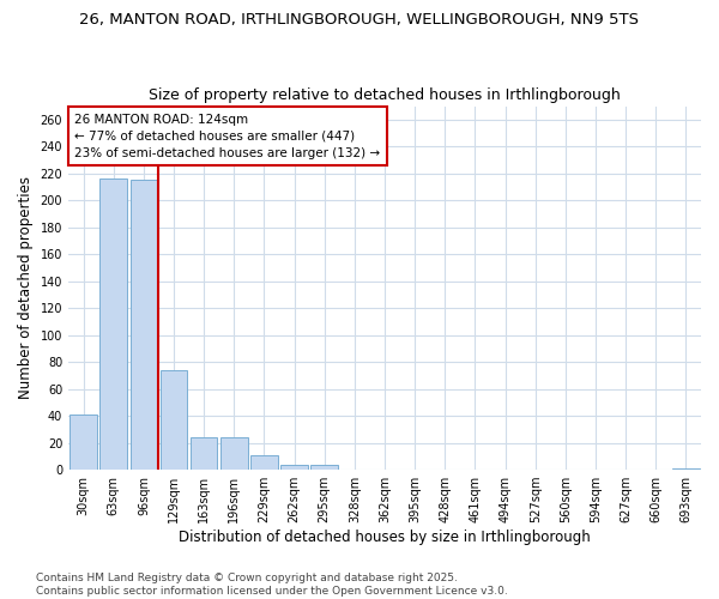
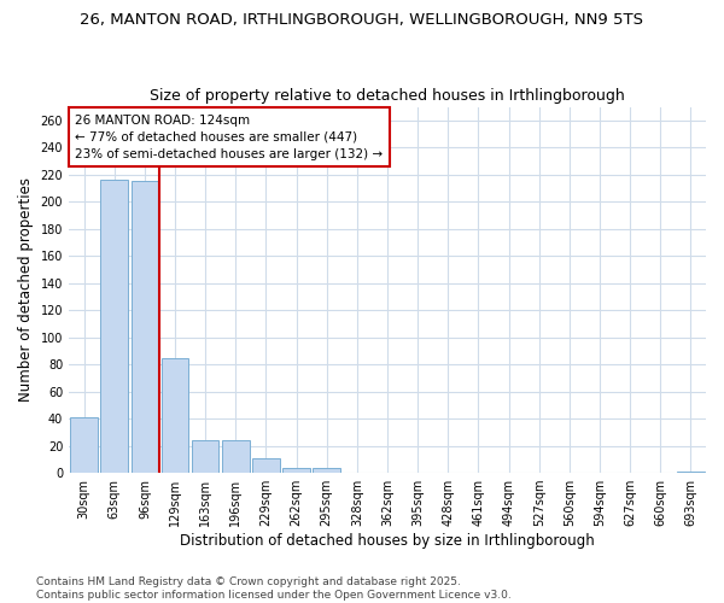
129sqm: 74 -> 85
